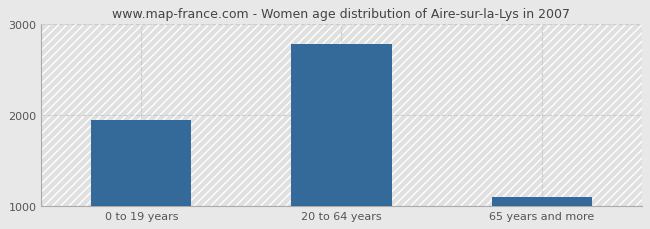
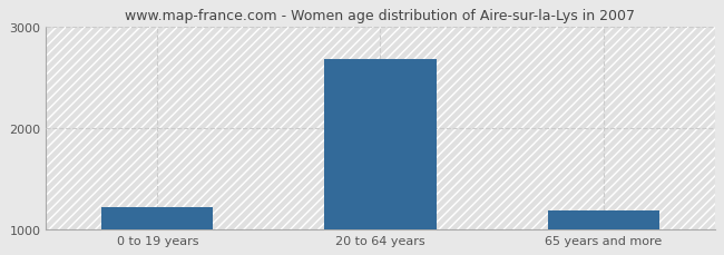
0 to 19 years: 1940 -> 1220
20 to 64 years: 2780 -> 2680
65 years and more: 1100 -> 1180
